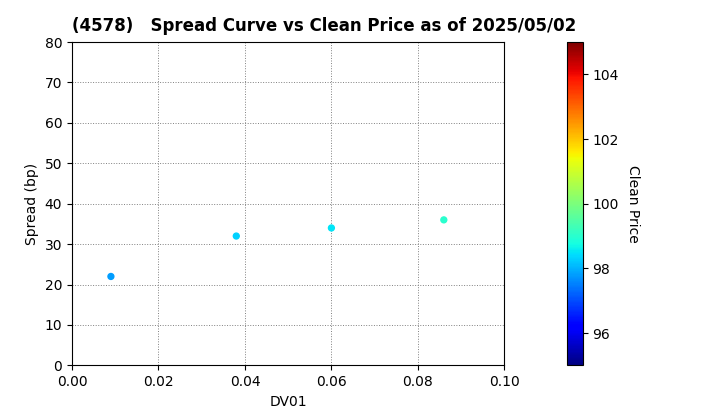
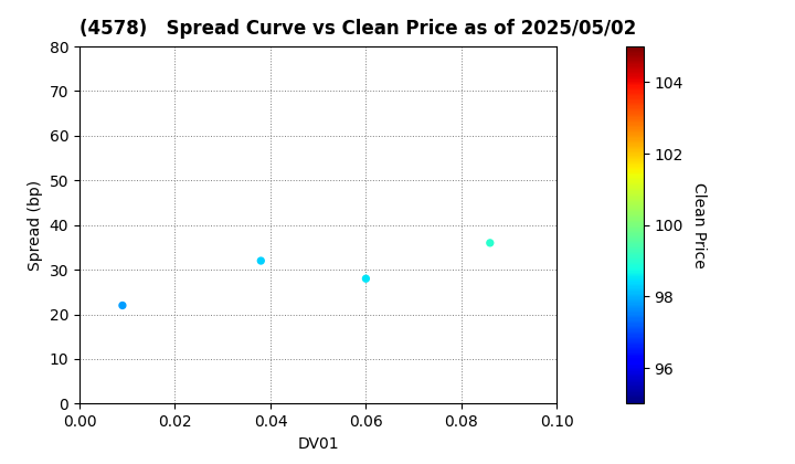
0.06: 34 -> 28
